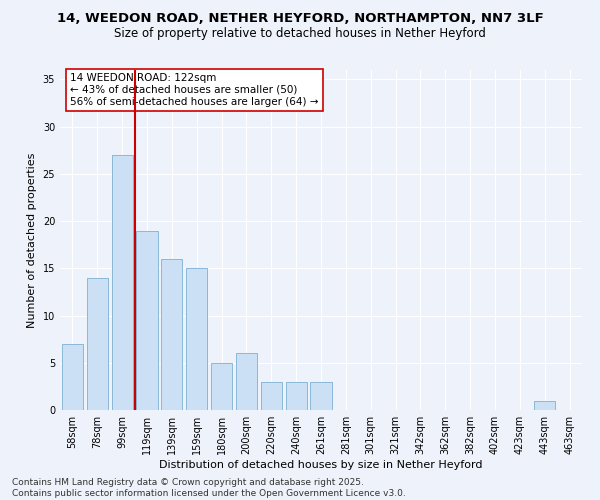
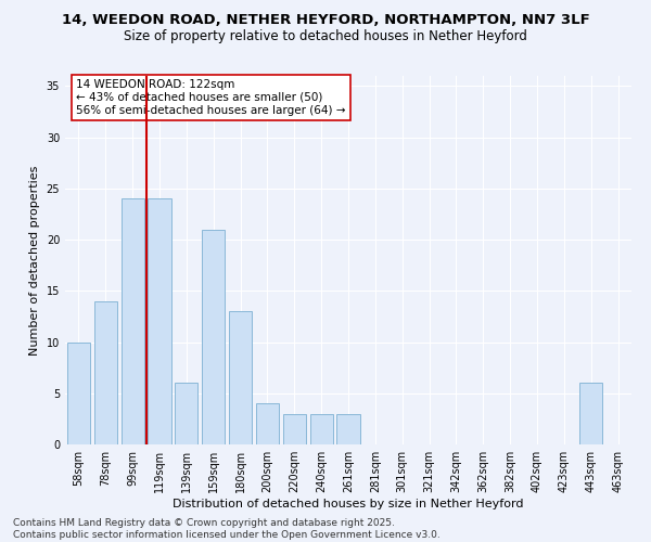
58sqm: 7 -> 10
99sqm: 27 -> 24
119sqm: 19 -> 24
139sqm: 16 -> 6
159sqm: 15 -> 21
180sqm: 5 -> 13
200sqm: 6 -> 4
443sqm: 1 -> 6
